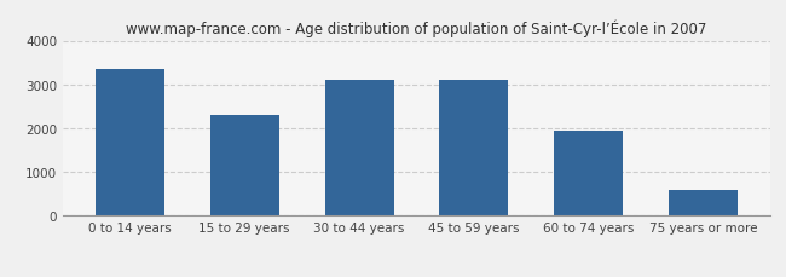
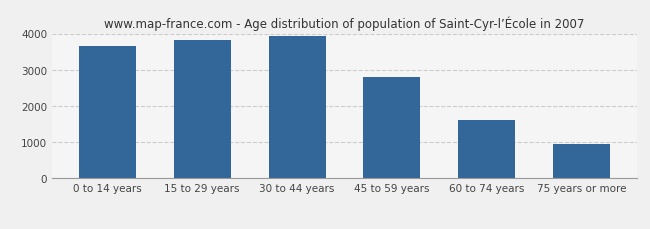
0 to 14 years: 3350 -> 3660
15 to 29 years: 2300 -> 3830
30 to 44 years: 3100 -> 3940
45 to 59 years: 3100 -> 2810
60 to 74 years: 1950 -> 1620
75 years or more: 600 -> 940
